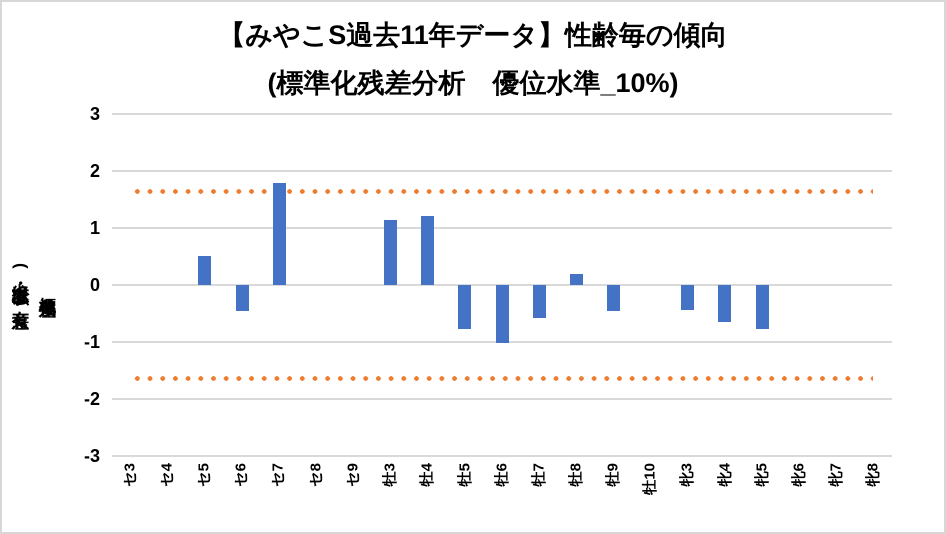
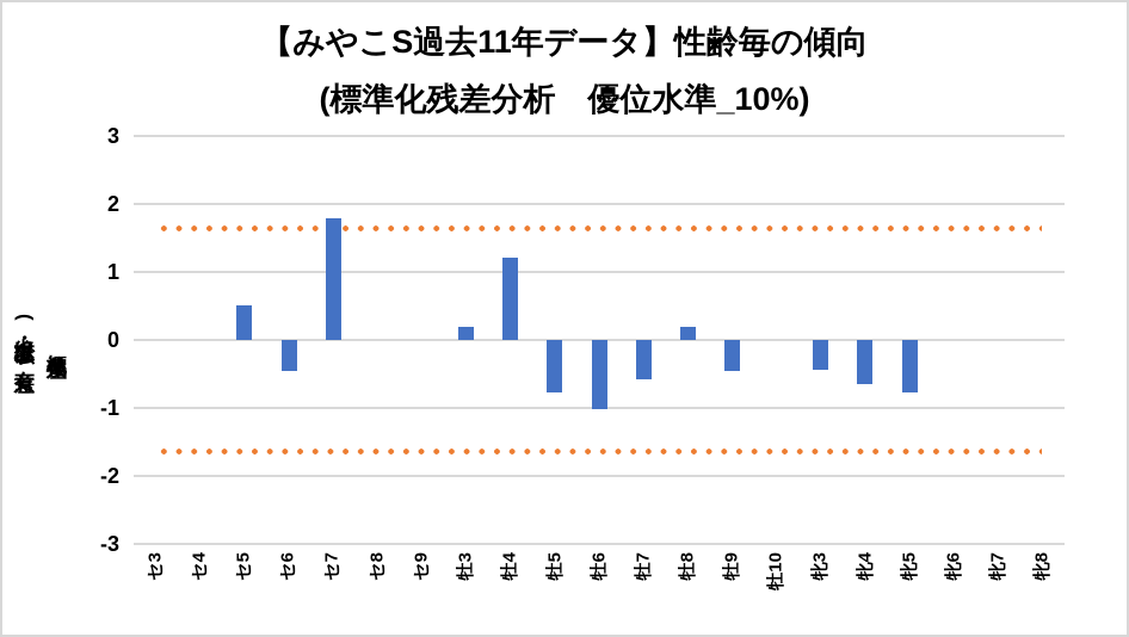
牡3: 1.1 -> 0.2
